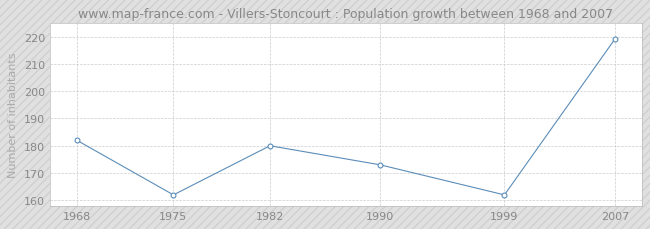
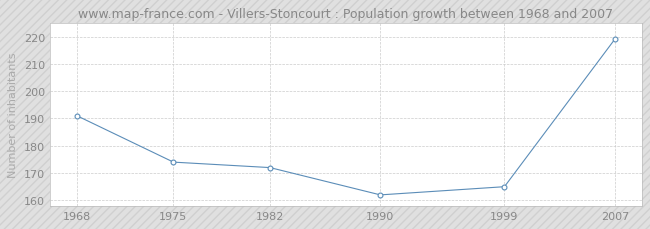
1968: 182 -> 191
1975: 162 -> 174
1982: 180 -> 172
1990: 173 -> 162
1999: 162 -> 165
